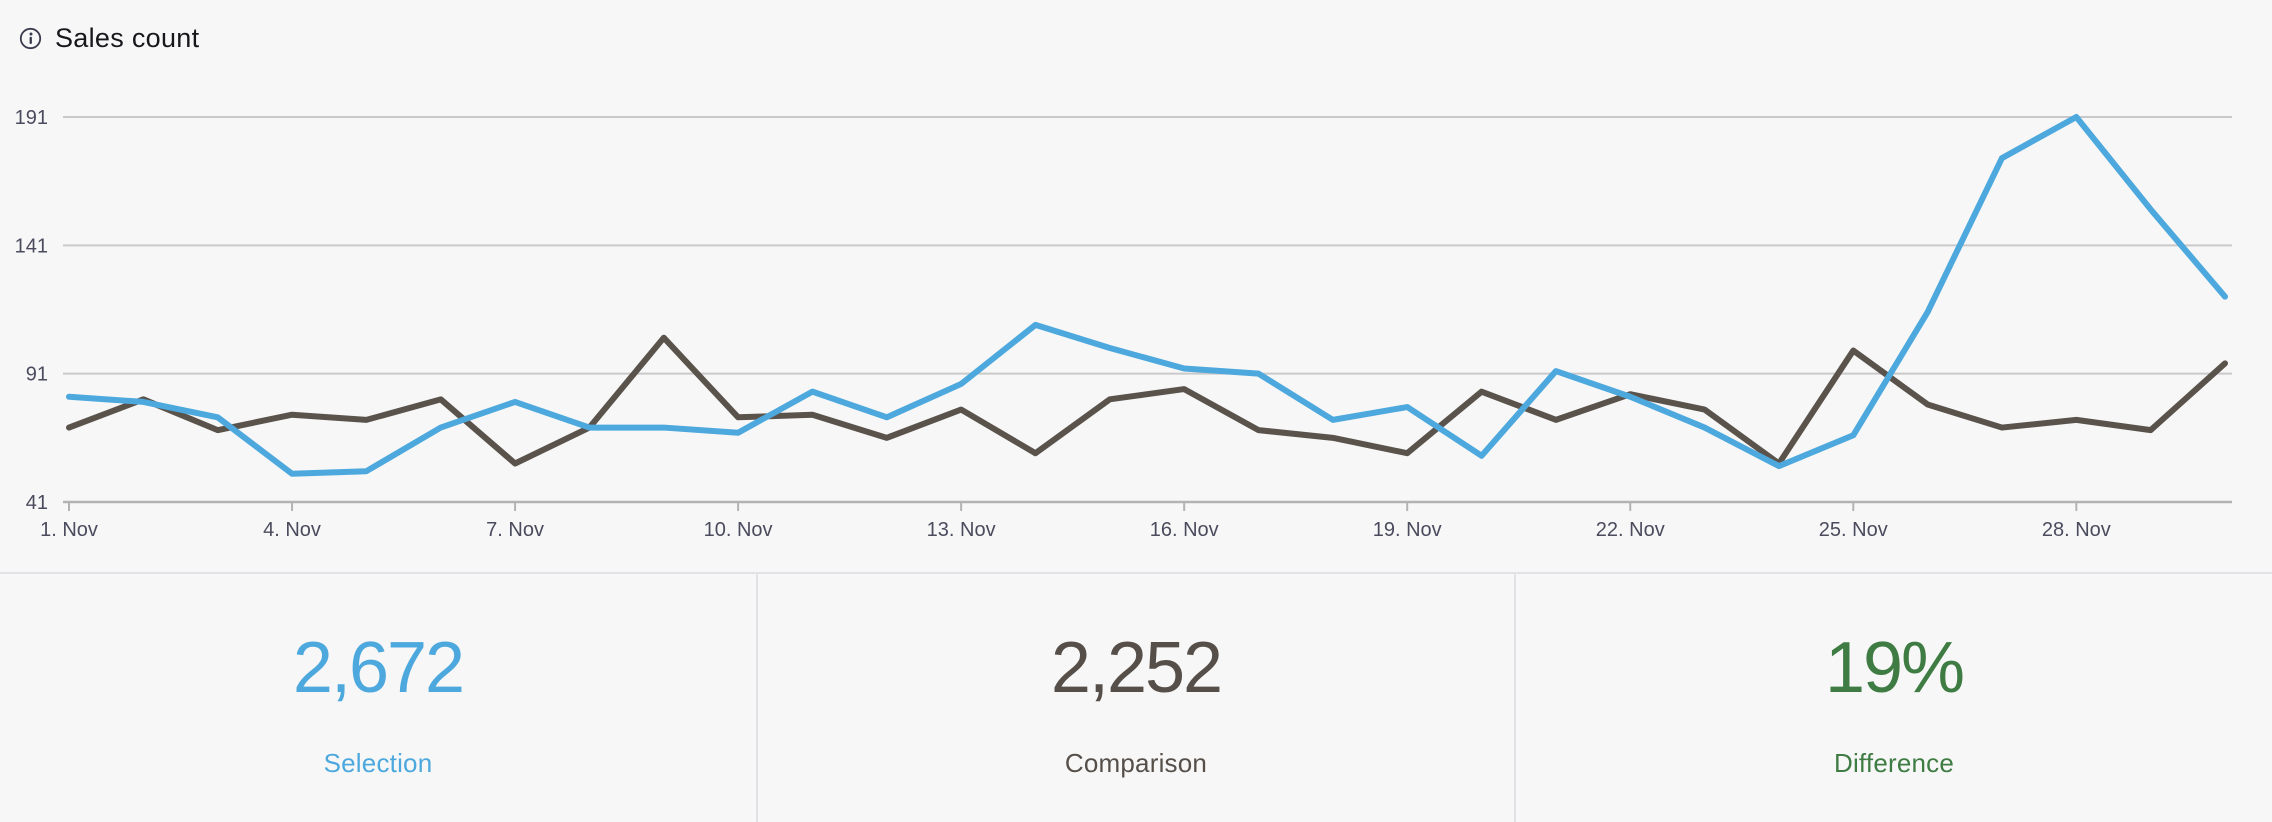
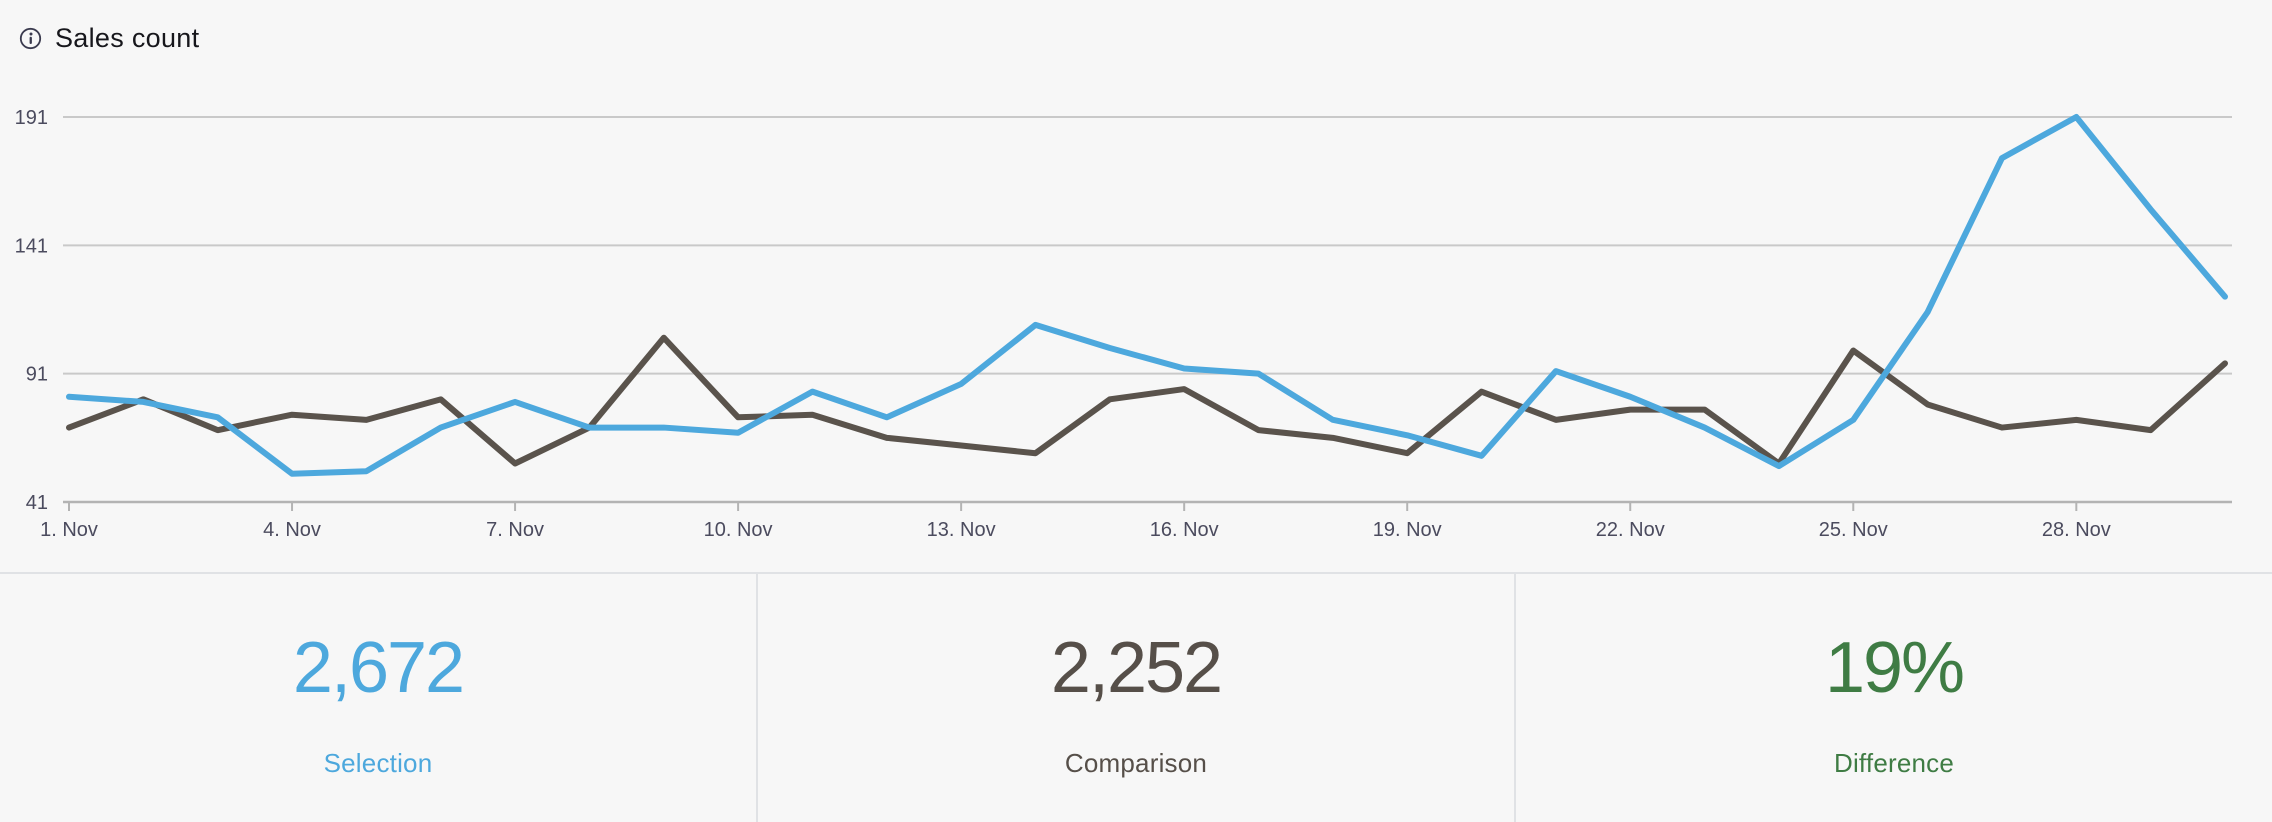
Comparison/13. Nov: 77 -> 63
Selection/19. Nov: 78 -> 67
Comparison/22. Nov: 83 -> 77
Selection/25. Nov: 67 -> 73
